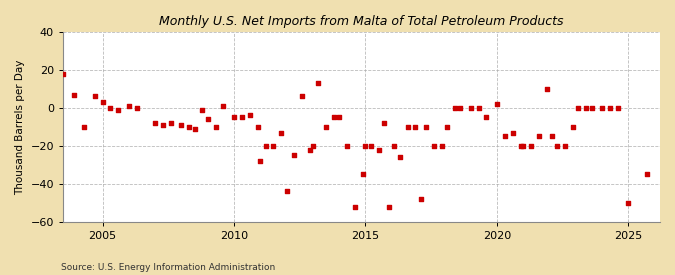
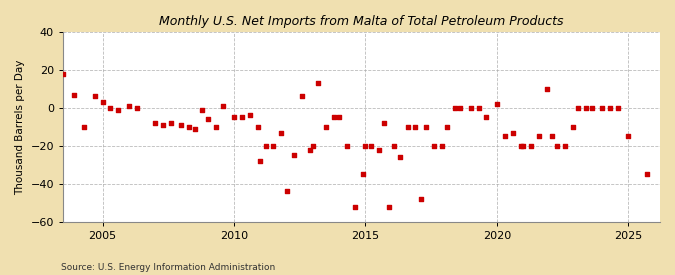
2025: -50 -> -15
